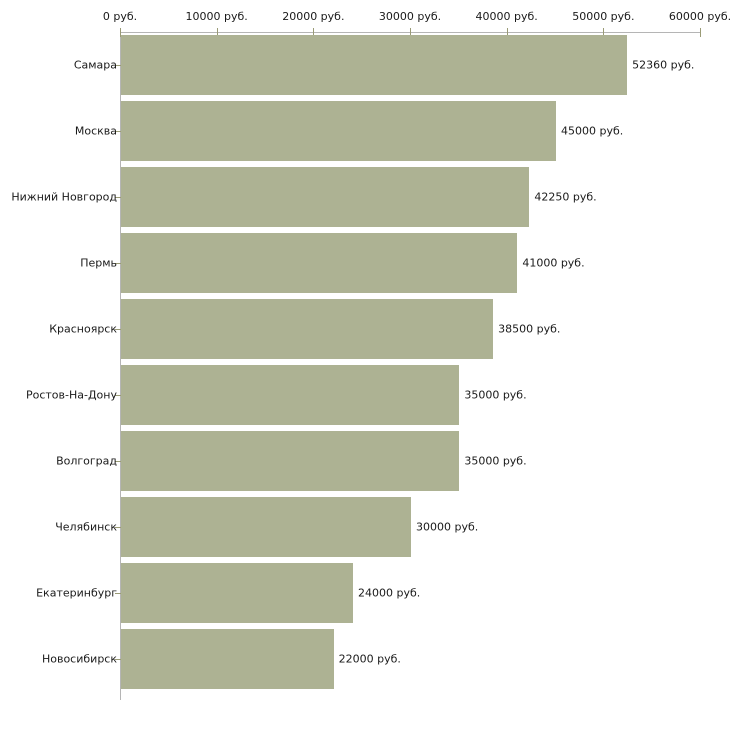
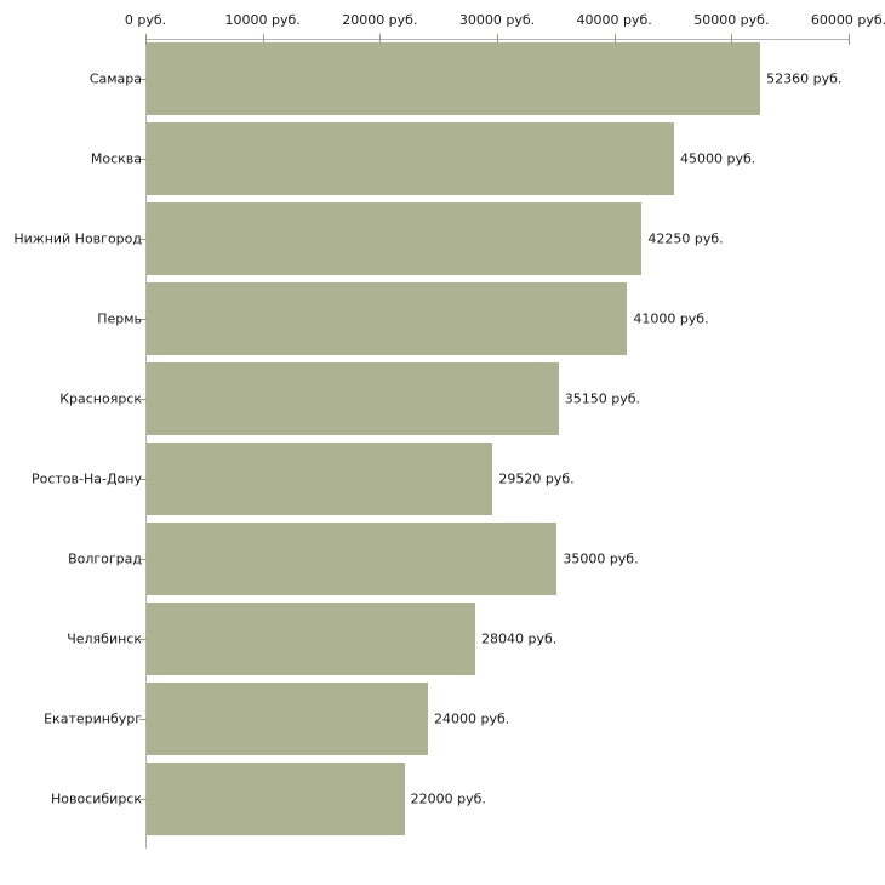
Красноярск: 38500 -> 35150
Ростов-На-Дону: 35000 -> 29520
Челябинск: 30000 -> 28040
